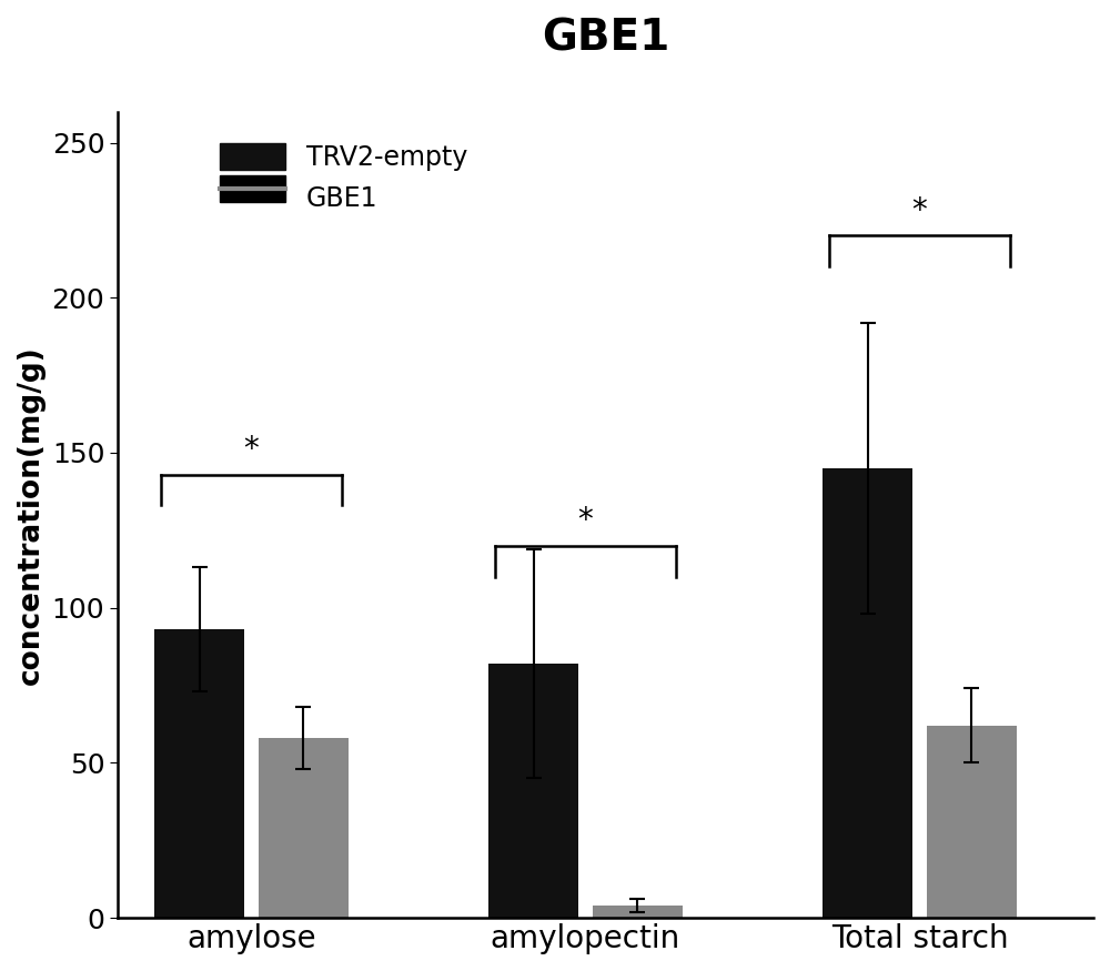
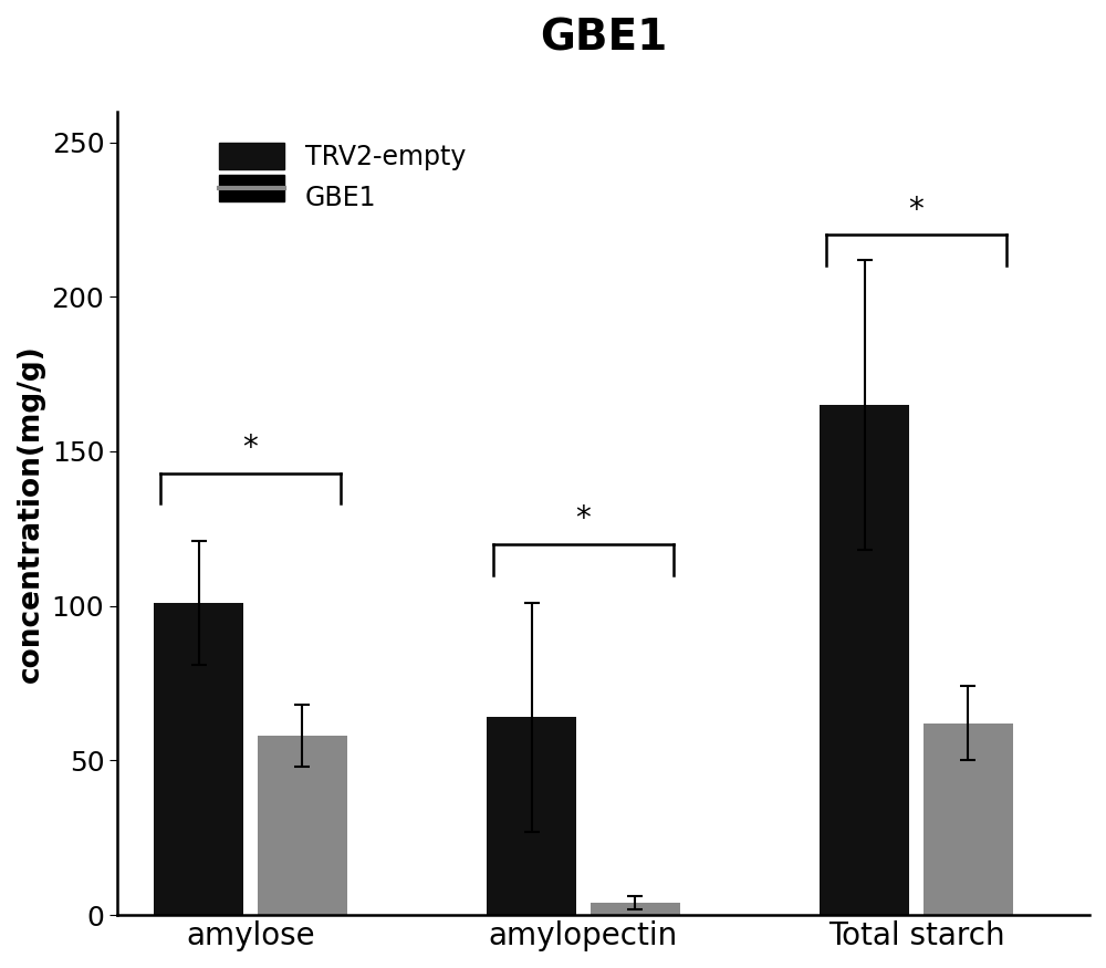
TRV2-empty/amylose: 93 -> 101
TRV2-empty/amylopectin: 82 -> 64
TRV2-empty/Total starch: 145 -> 165
